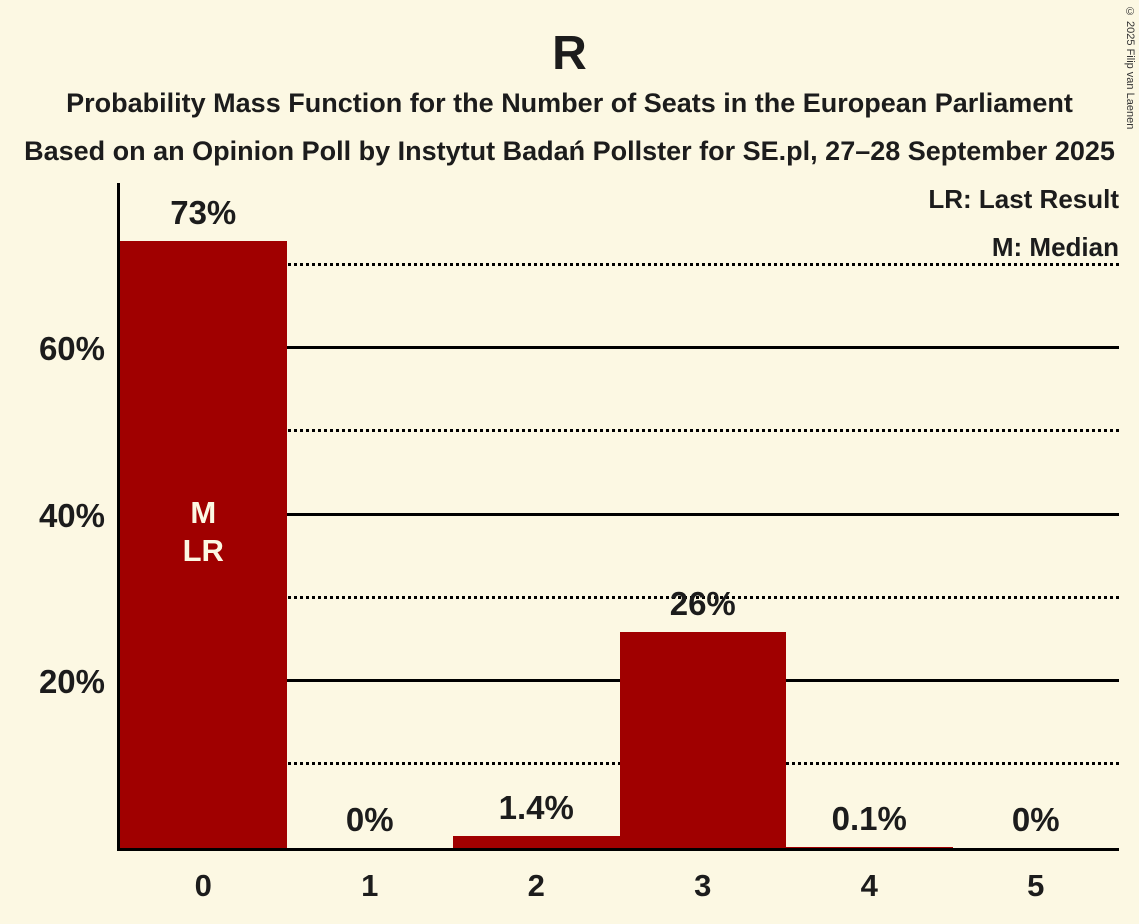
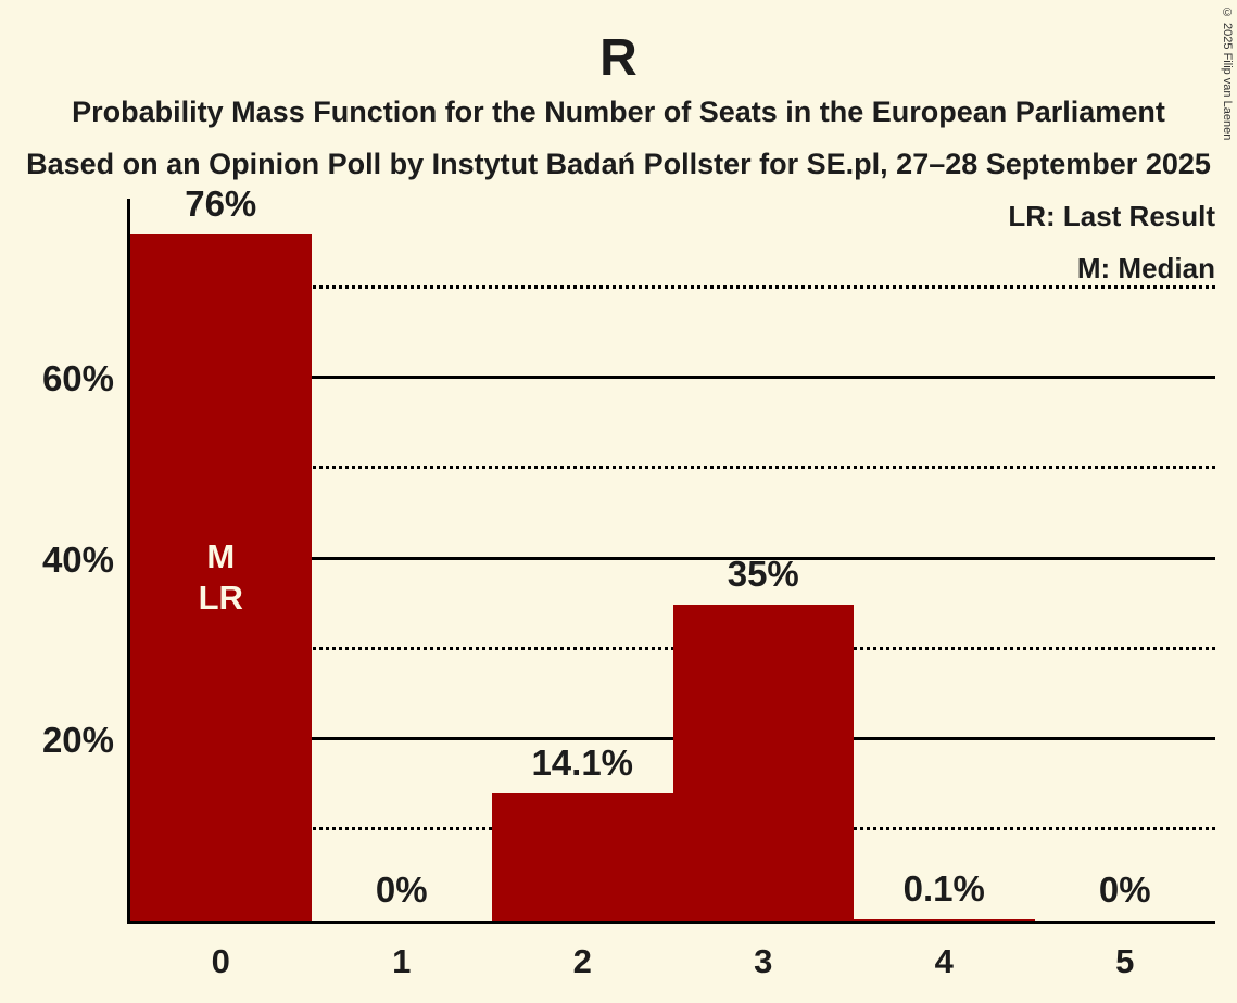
0: 73% -> 76%
2: 1.4% -> 14.1%
3: 26% -> 35%
